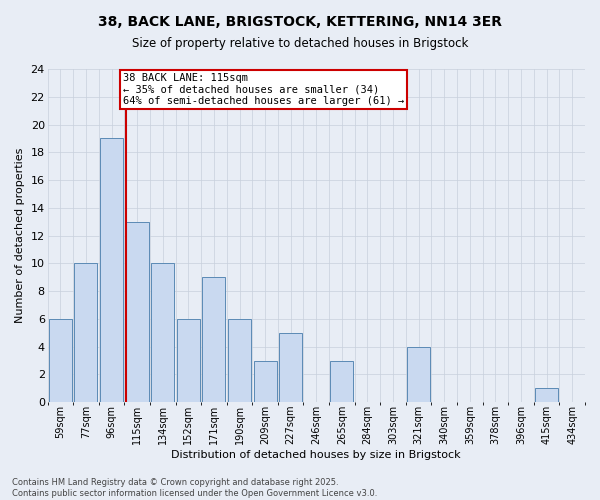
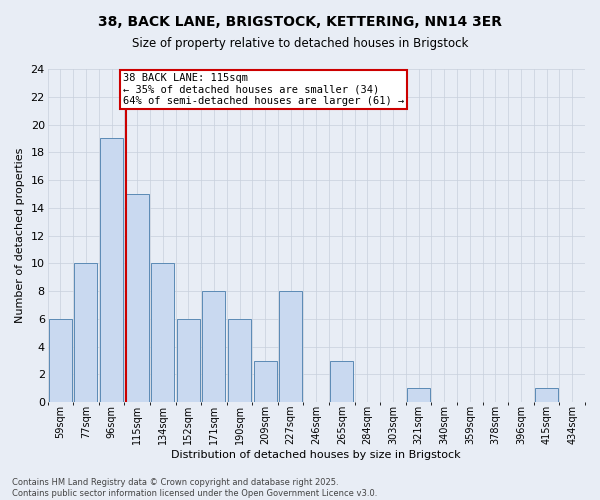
115sqm: 13 -> 15
171sqm: 9 -> 8
227sqm: 5 -> 8
321sqm: 4 -> 1
